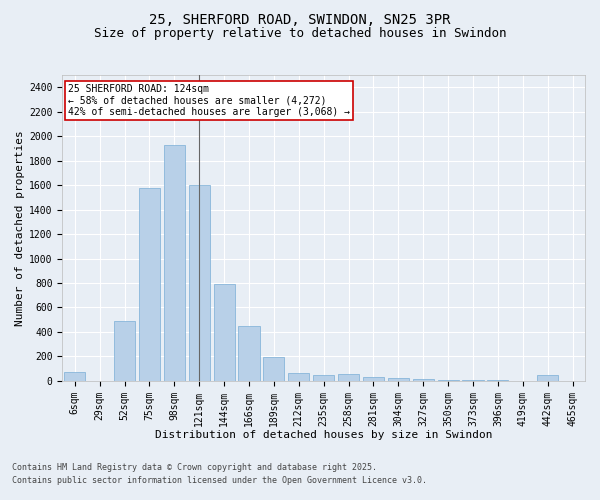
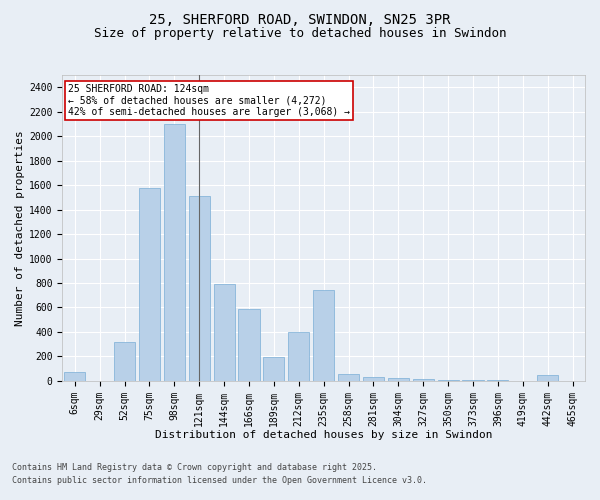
52sqm: 490 -> 320
98sqm: 1930 -> 2100
121sqm: 1600 -> 1510
166sqm: 450 -> 590
212sqm: 60 -> 400
235sqm: 50 -> 740
